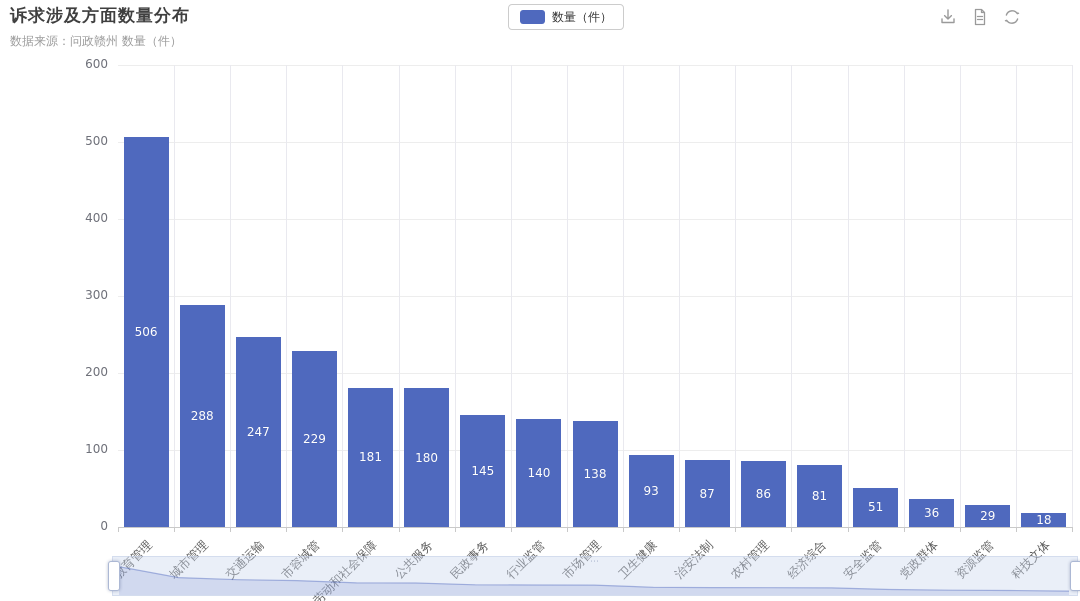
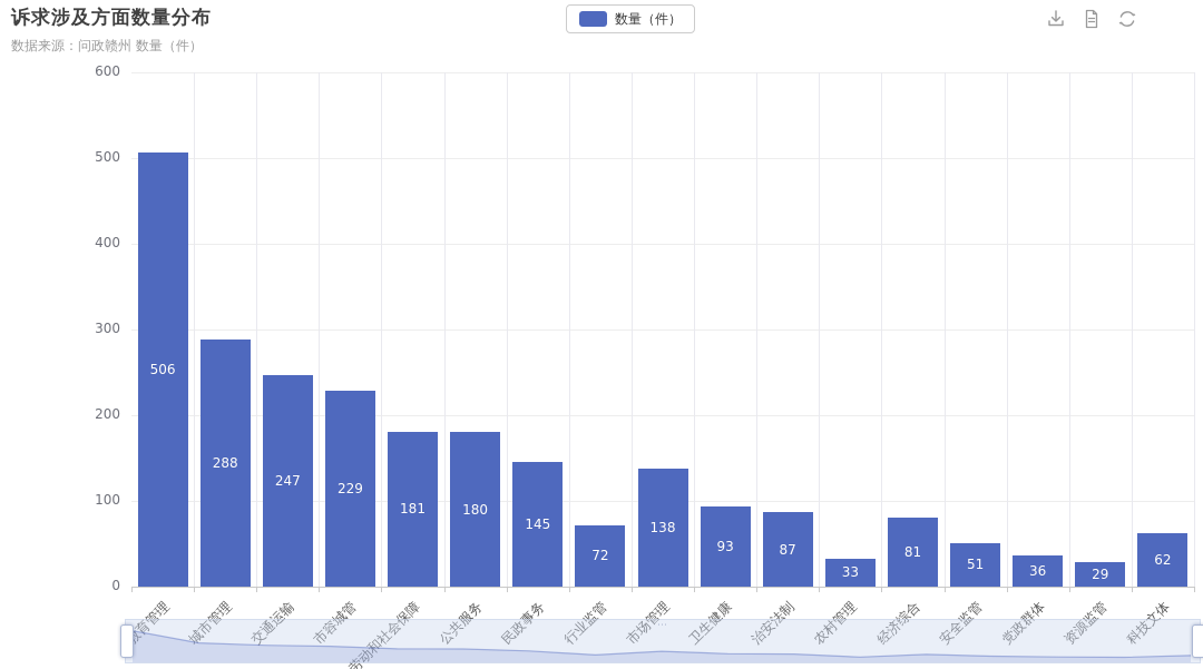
行业监管: 140 -> 72
农村管理: 86 -> 33
科技文体: 18 -> 62
